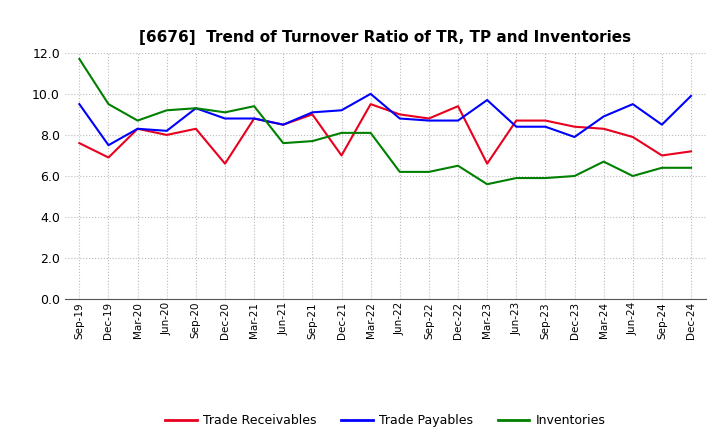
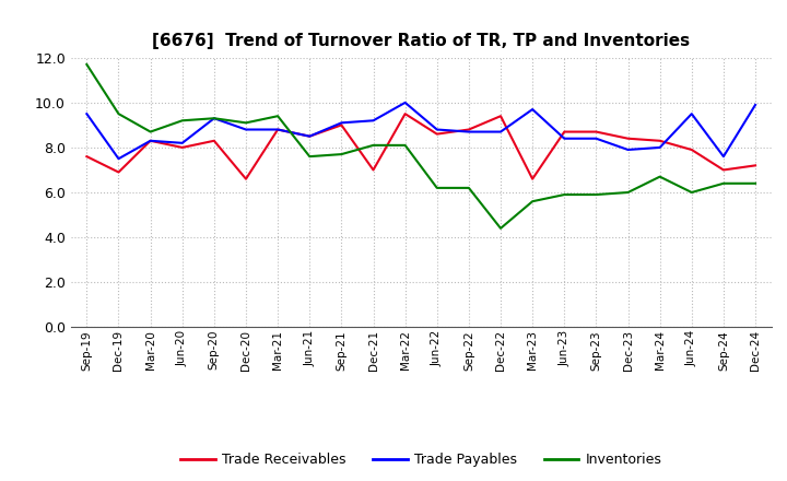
Trade Receivables/Jun-22: 9.0 -> 8.6
Inventories/Dec-22: 6.5 -> 4.4
Trade Payables/Mar-24: 8.9 -> 8.0
Trade Payables/Sep-24: 8.5 -> 7.6
